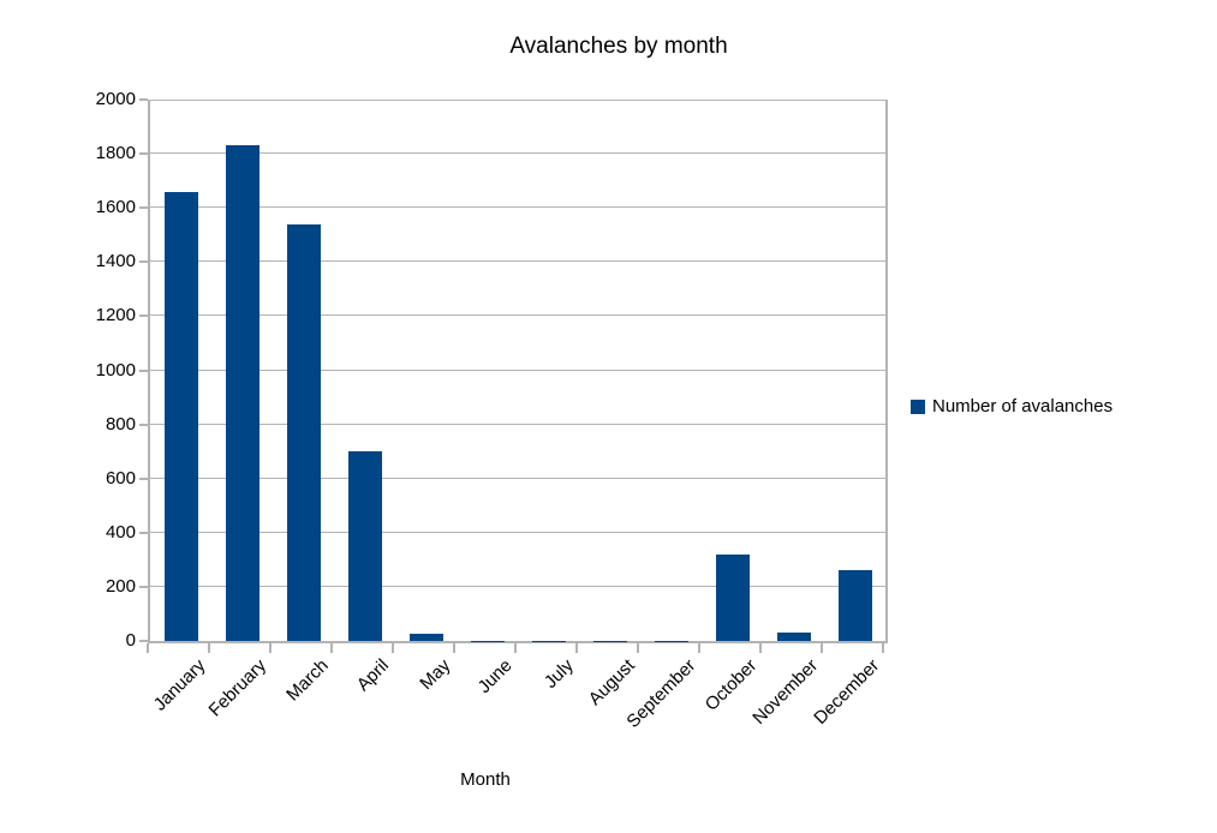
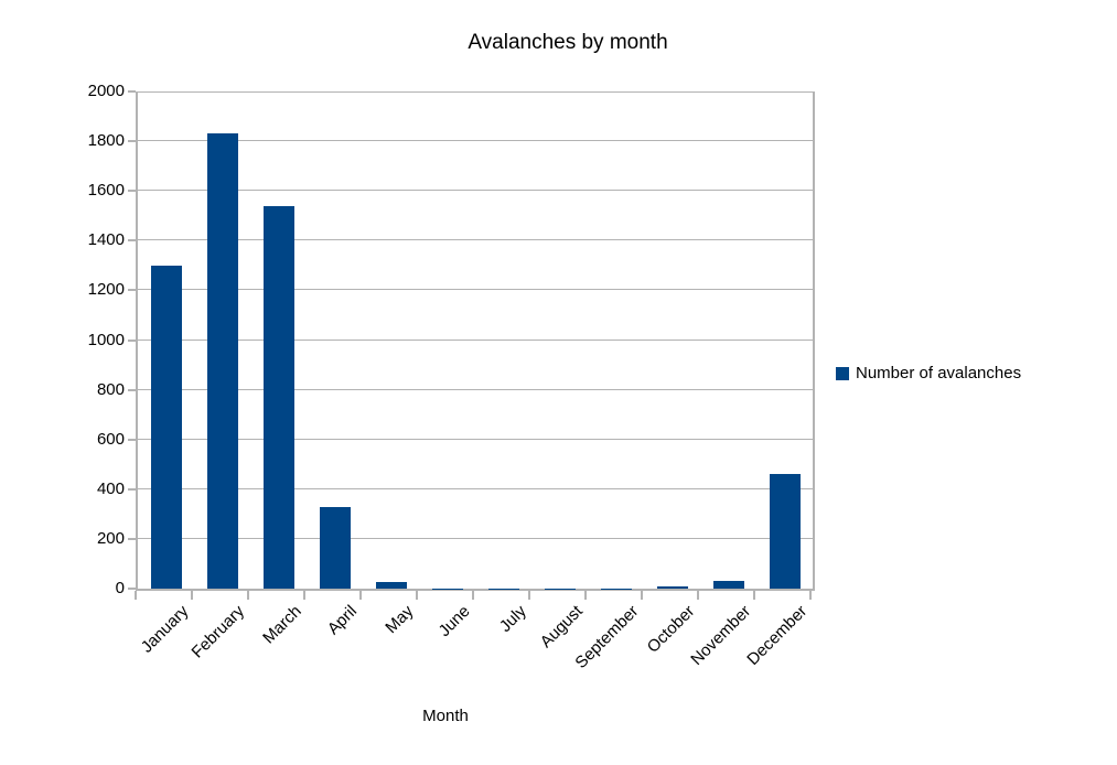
January: 1660 -> 1300
April: 700 -> 330
October: 320 -> 10
December: 260 -> 460
